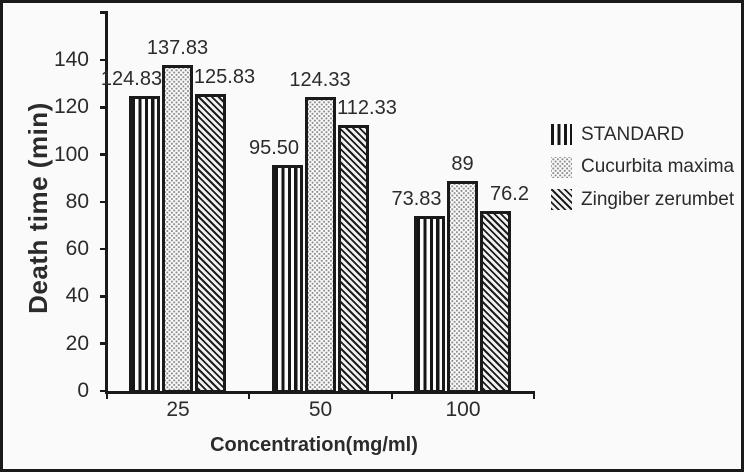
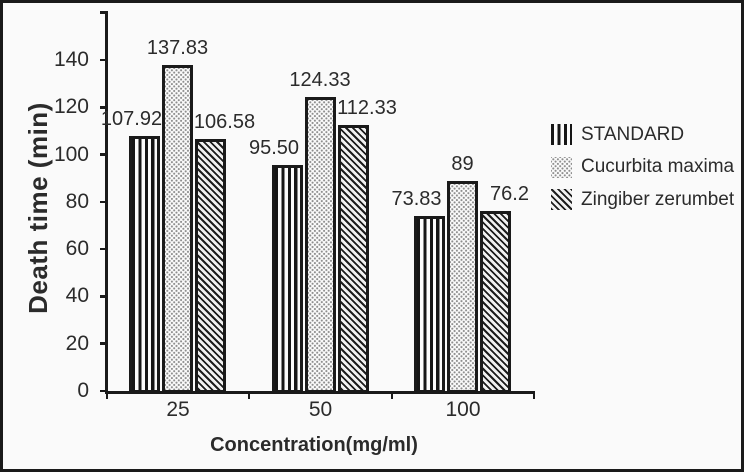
STANDARD/25: 124.83 -> 107.92
Zingiber zerumbet/25: 125.83 -> 106.58
